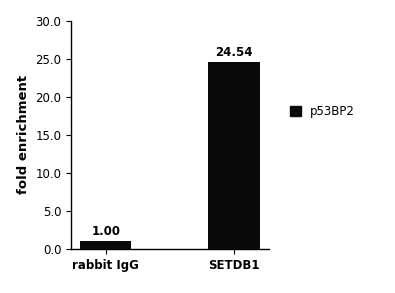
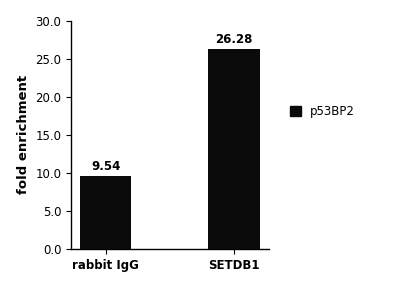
rabbit IgG: 1.00 -> 9.54
SETDB1: 24.54 -> 26.28
